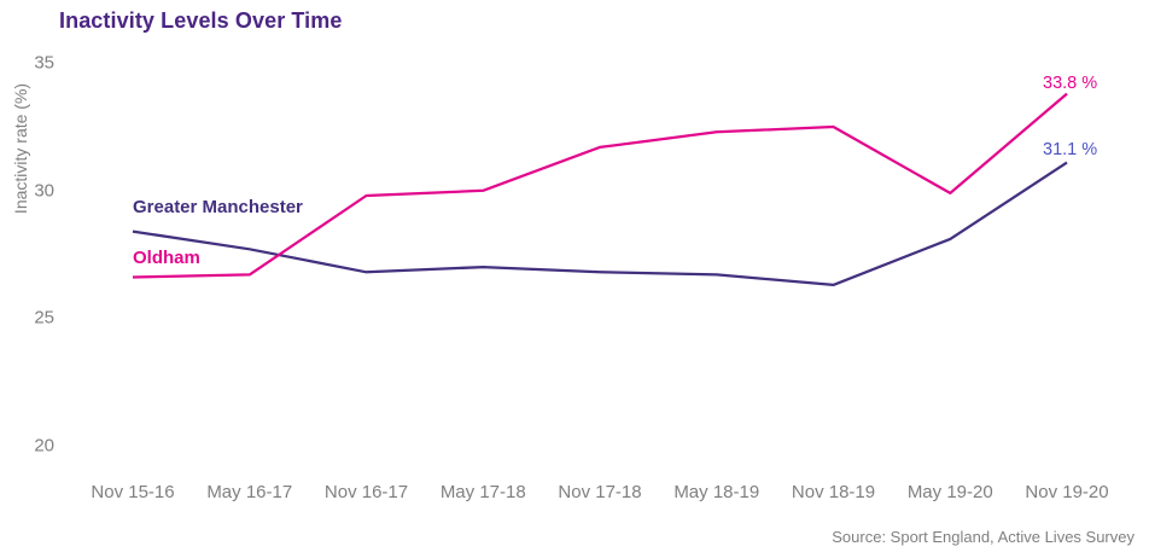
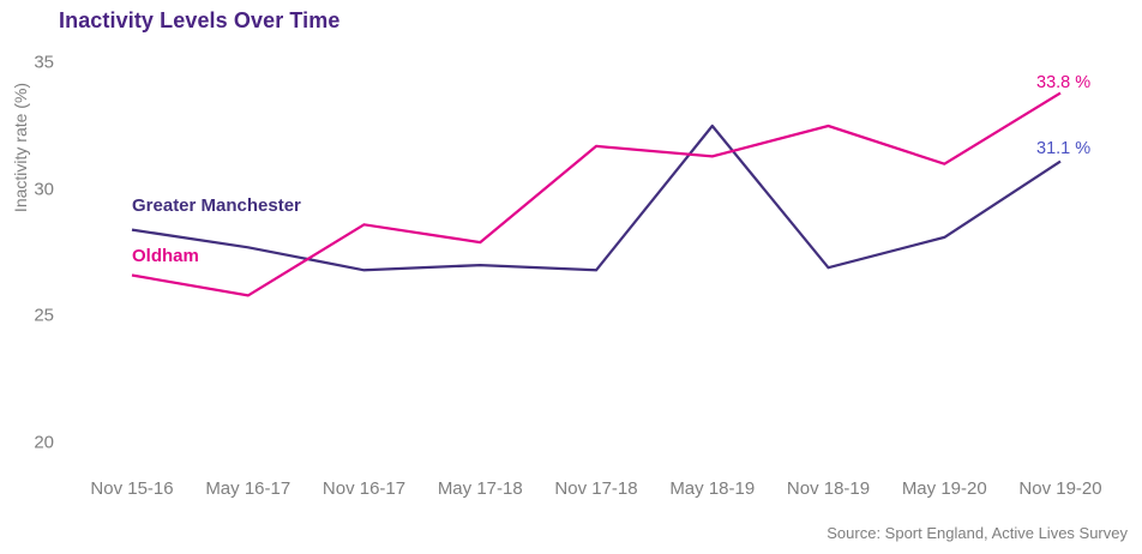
Oldham/May 16-17: 26.7 -> 25.8
Oldham/Nov 16-17: 29.8 -> 28.6
Oldham/May 17-18: 30.0 -> 27.9
Greater Manchester/May 18-19: 26.7 -> 32.5
Oldham/May 18-19: 32.3 -> 31.3
Greater Manchester/Nov 18-19: 26.3 -> 26.9
Oldham/May 19-20: 29.9 -> 31.0
